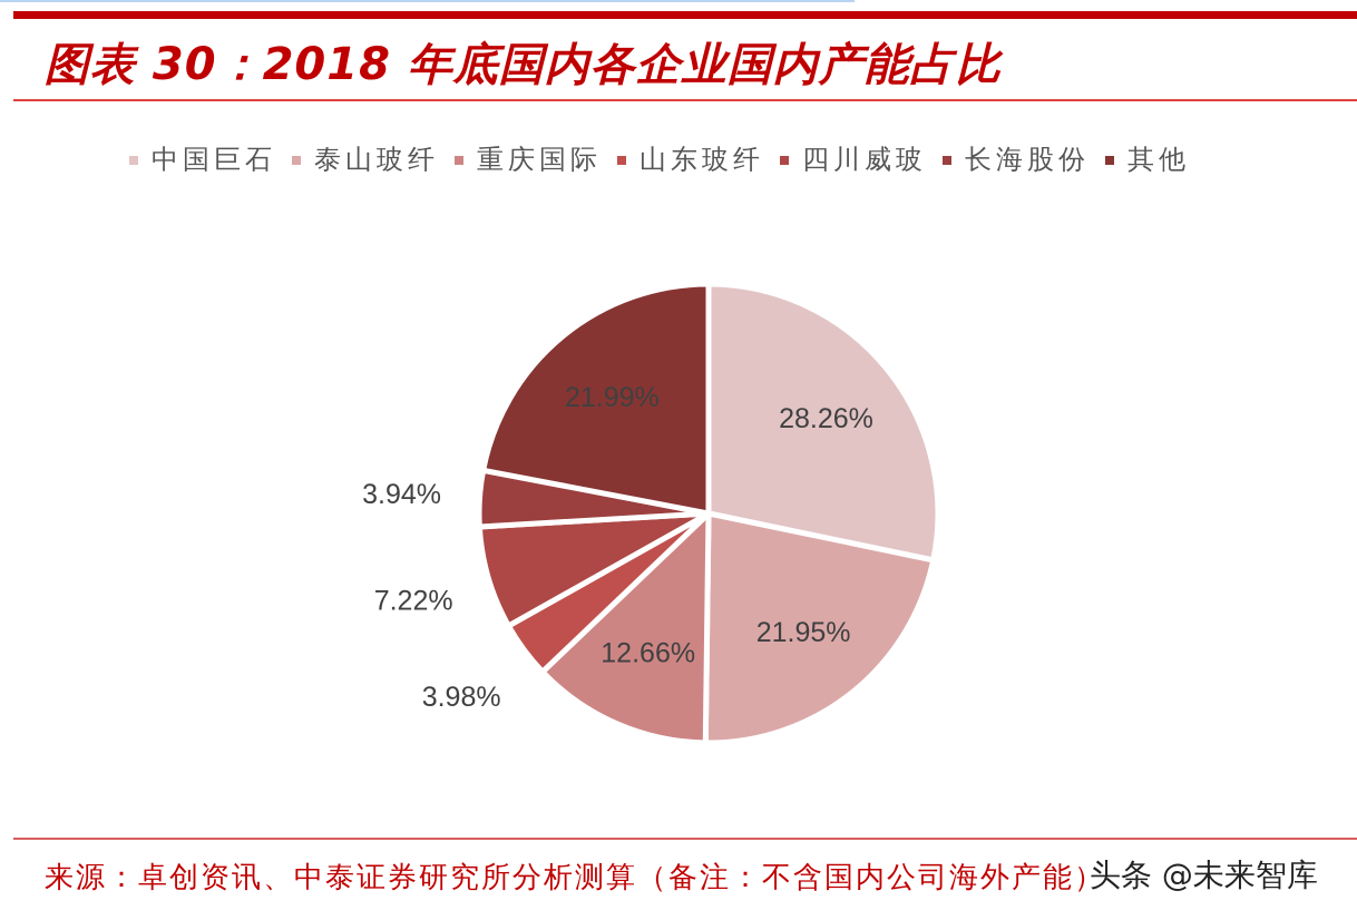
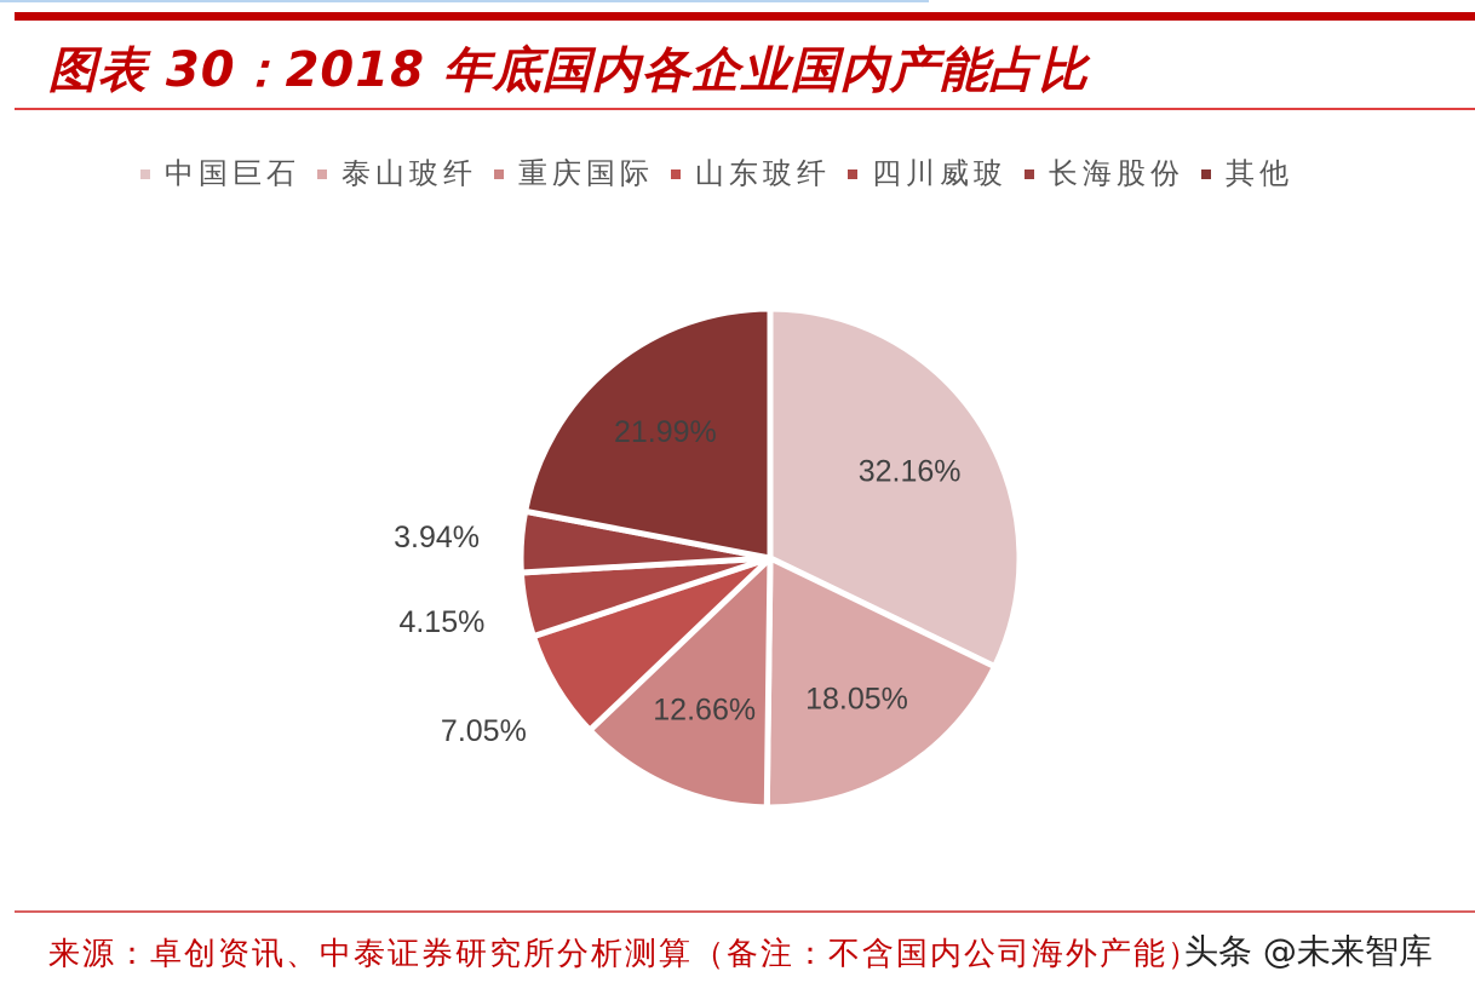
中国巨石: 28.26% -> 32.16%
泰山玻纤: 21.95% -> 18.05%
山东玻纤: 3.98% -> 7.05%
四川威玻: 7.22% -> 4.15%
